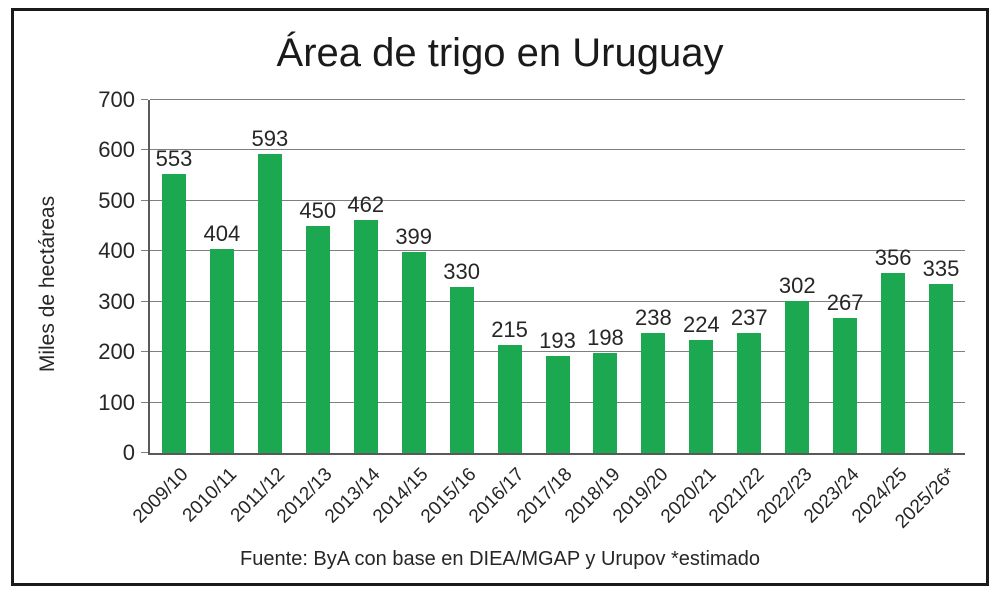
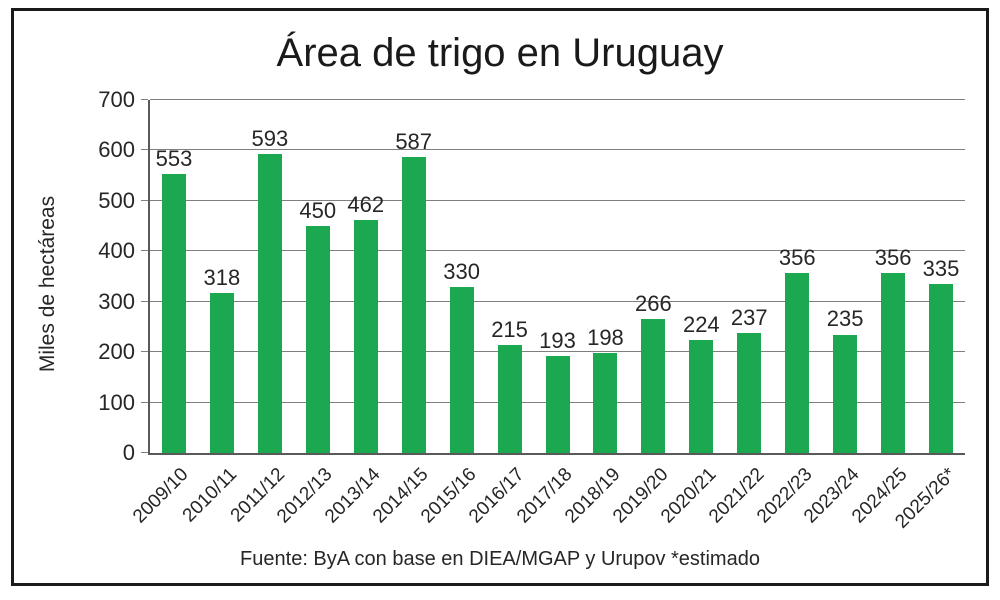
2010/11: 404 -> 318
2014/15: 399 -> 587
2019/20: 238 -> 266
2022/23: 302 -> 356
2023/24: 267 -> 235
